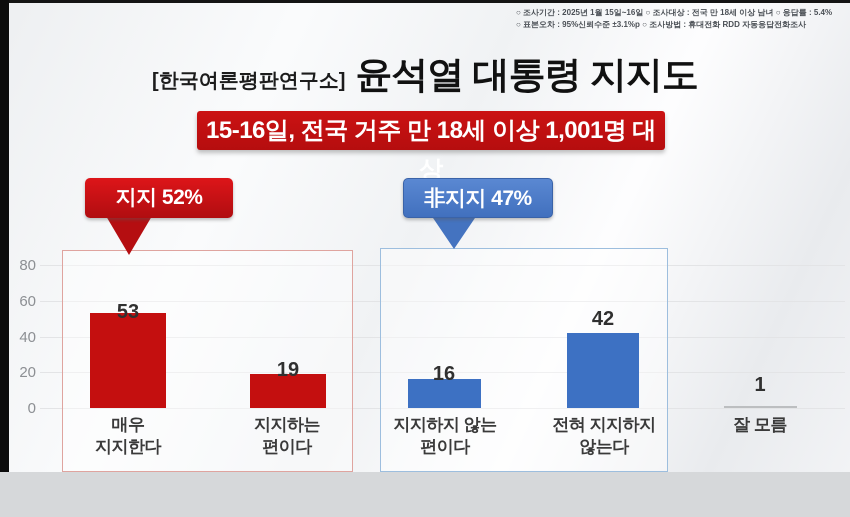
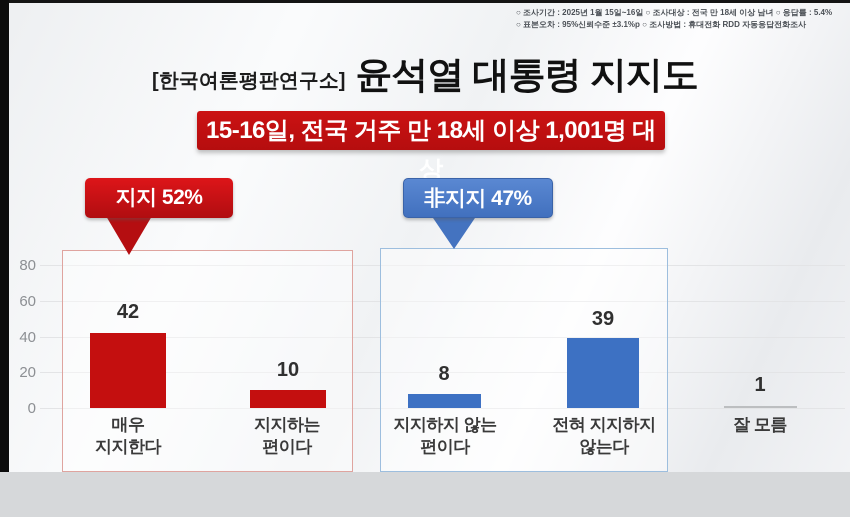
매우 지지한다: 53 -> 42
지지하는 편이다: 19 -> 10
지지하지 않는 편이다: 16 -> 8
전혀 지지하지 않는다: 42 -> 39
